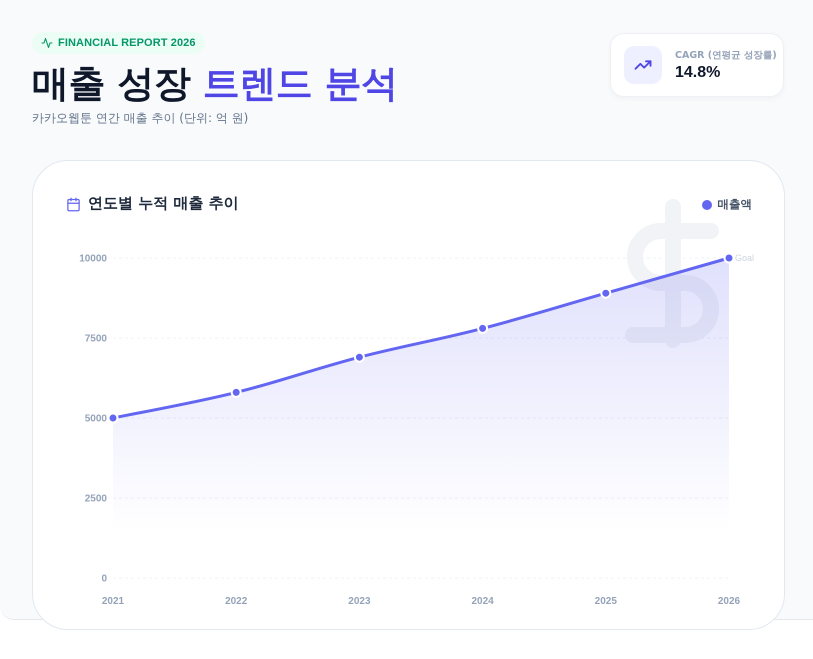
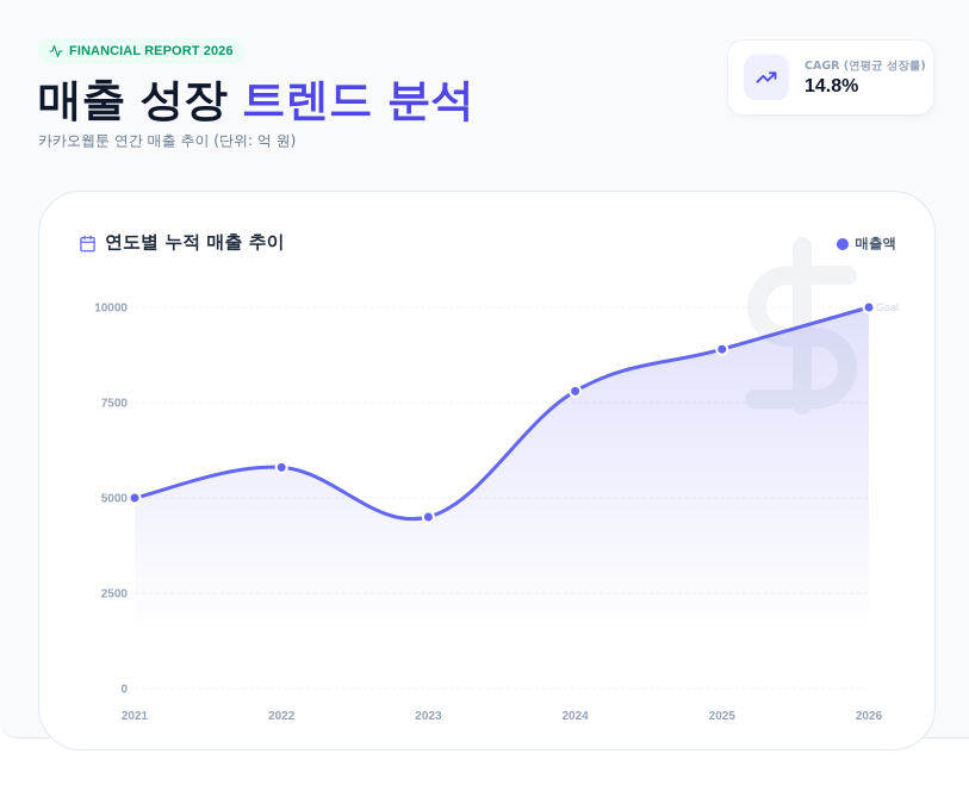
2023: 6900 -> 4500
